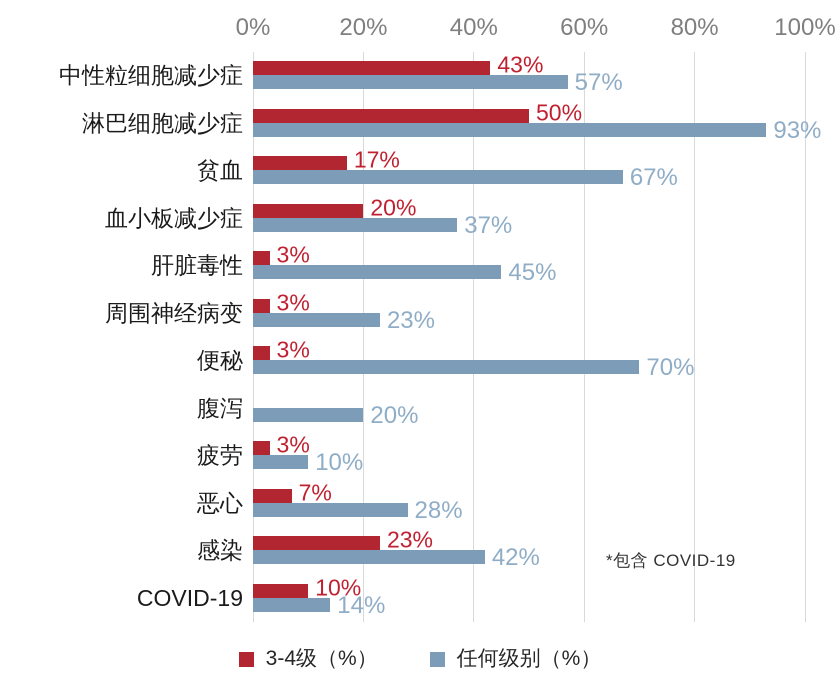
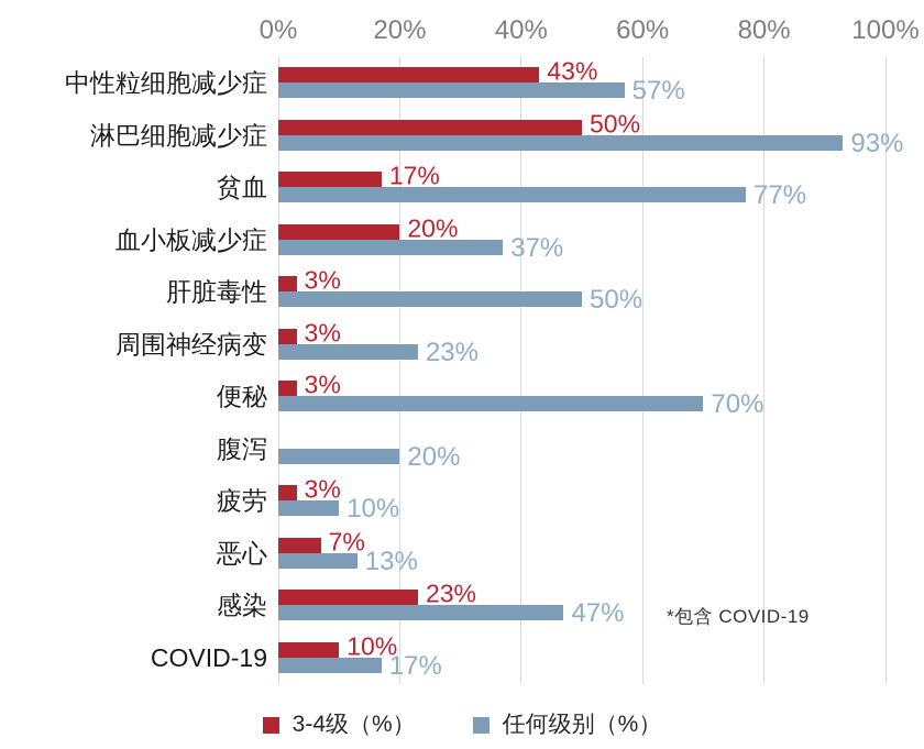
任何级别（%）/贫血: 67% -> 77%
任何级别（%）/肝脏毒性: 45% -> 50%
任何级别（%）/恶心: 28% -> 13%
任何级别（%）/感染: 42% -> 47%
任何级别（%）/COVID-19: 14% -> 17%
